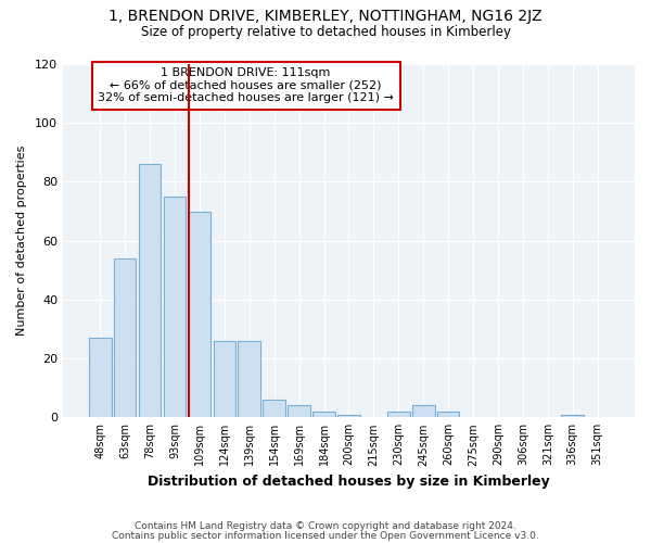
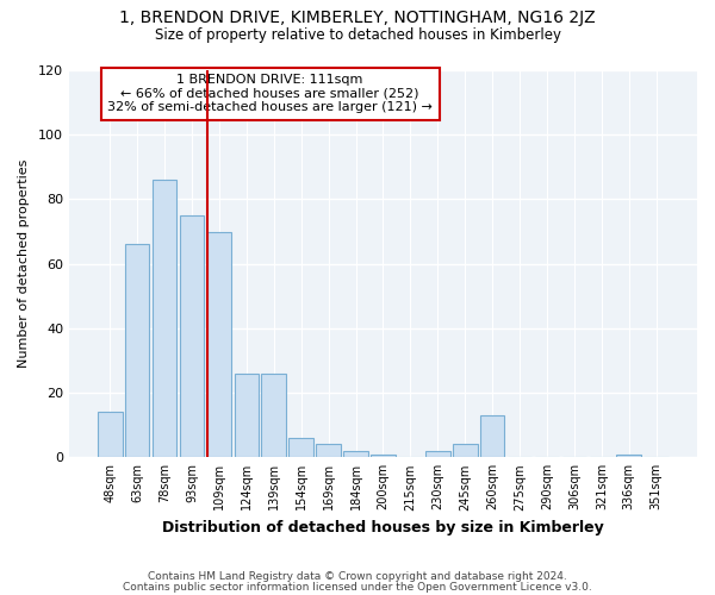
48sqm: 27 -> 14
63sqm: 54 -> 66
260sqm: 2 -> 13
